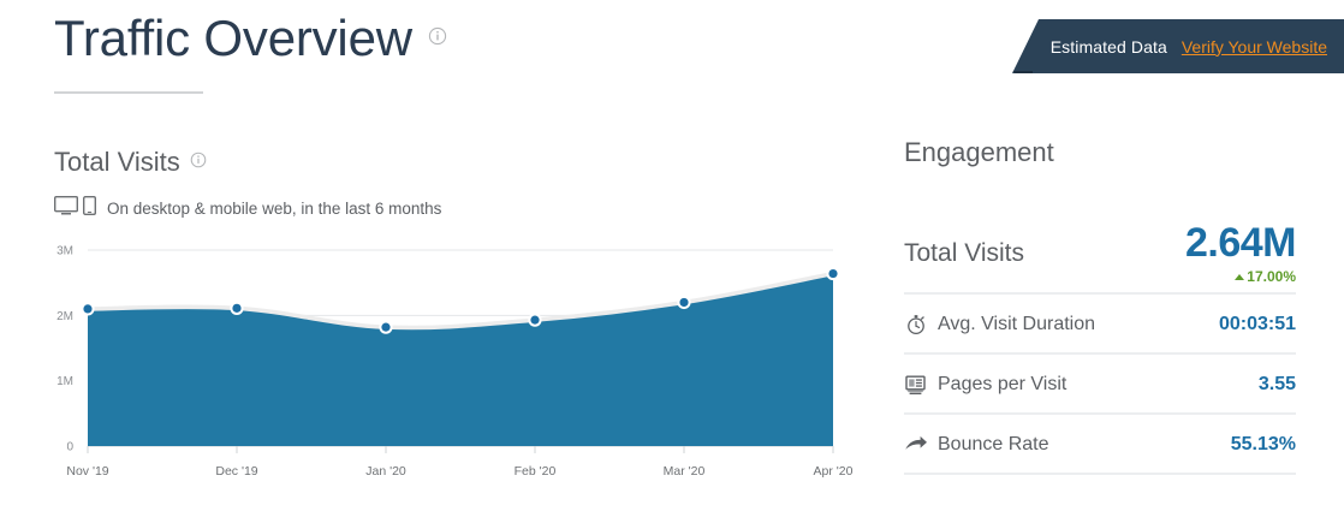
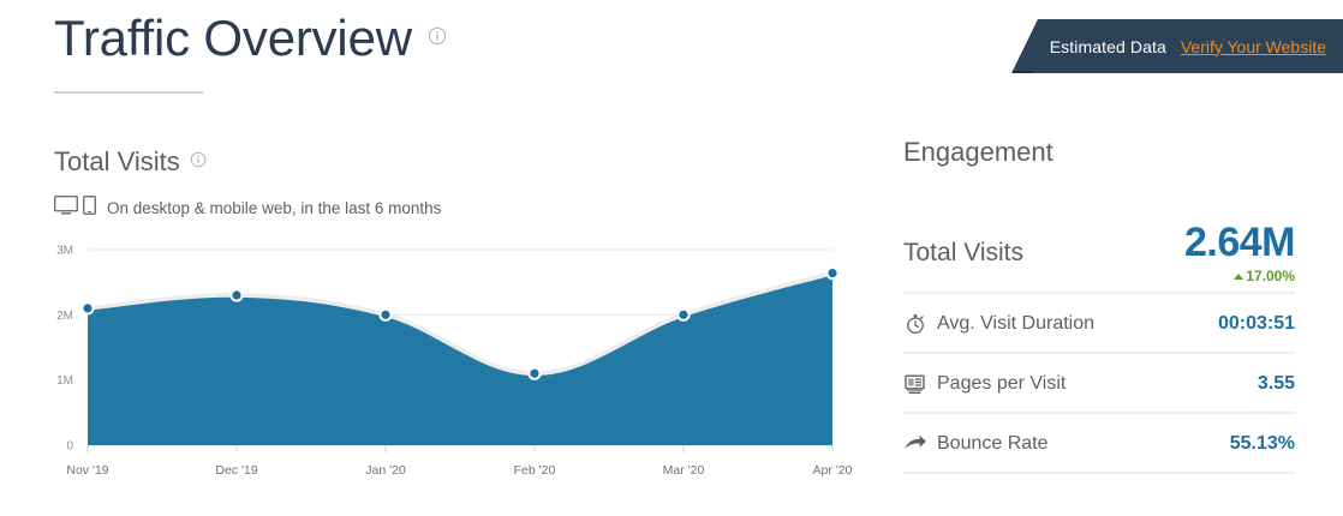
Dec '19: 2.1M -> 2.3M
Jan '20: 1.8M -> 2.0M
Feb '20: 1.9M -> 1.1M
Mar '20: 2.2M -> 2.0M
